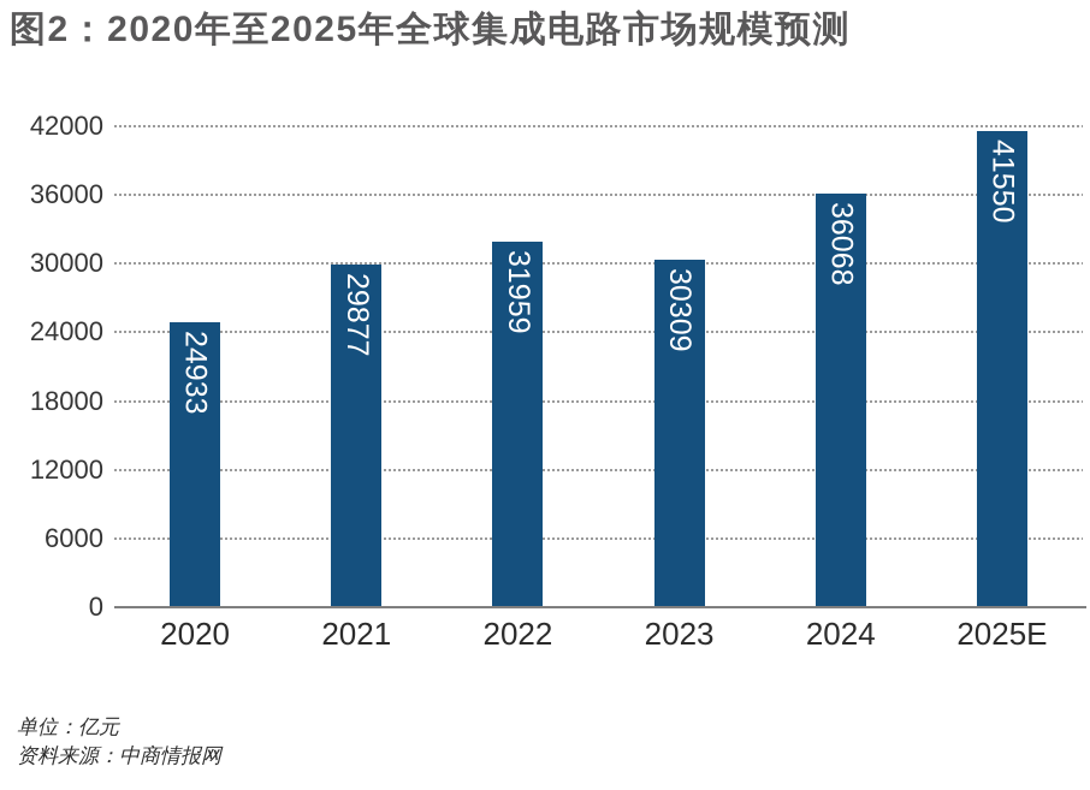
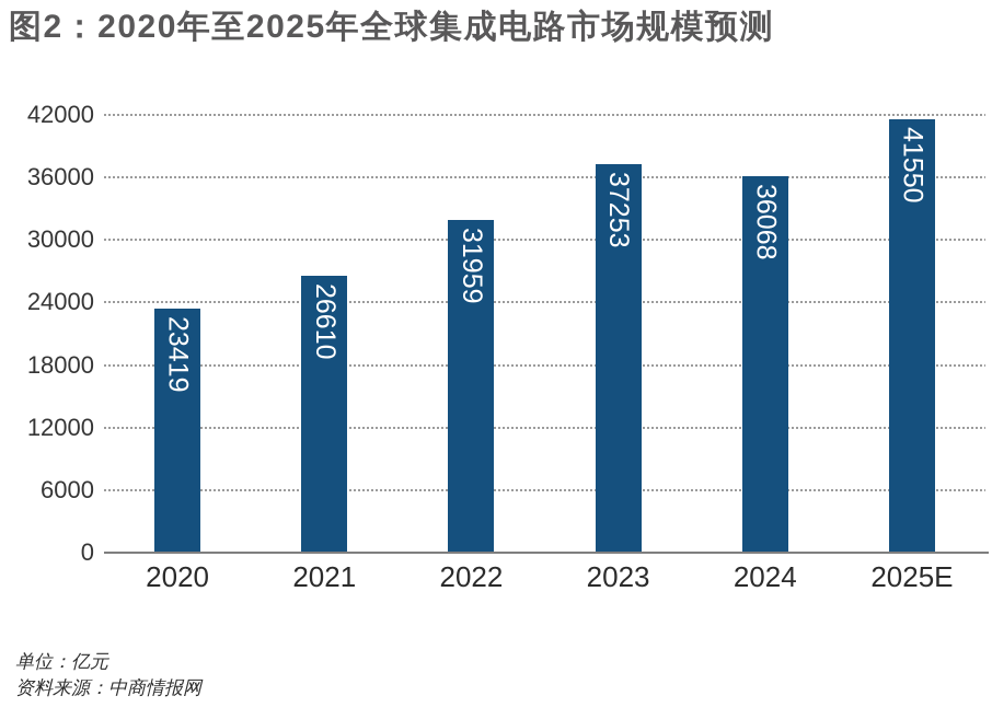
2020: 24933 -> 23419
2021: 29877 -> 26610
2023: 30309 -> 37253
